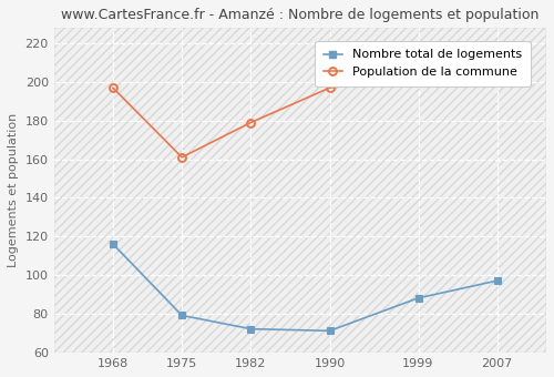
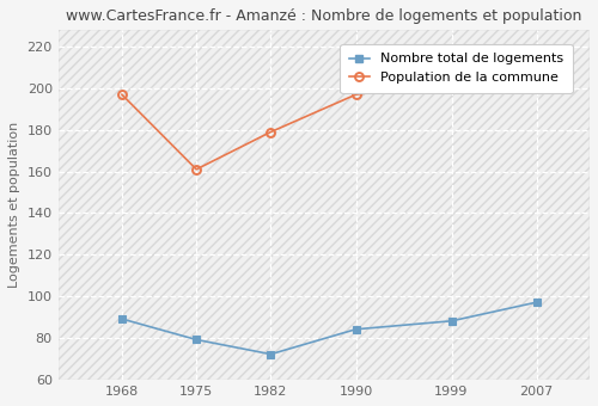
Nombre total de logements/1968: 116 -> 89
Nombre total de logements/1990: 71 -> 84
